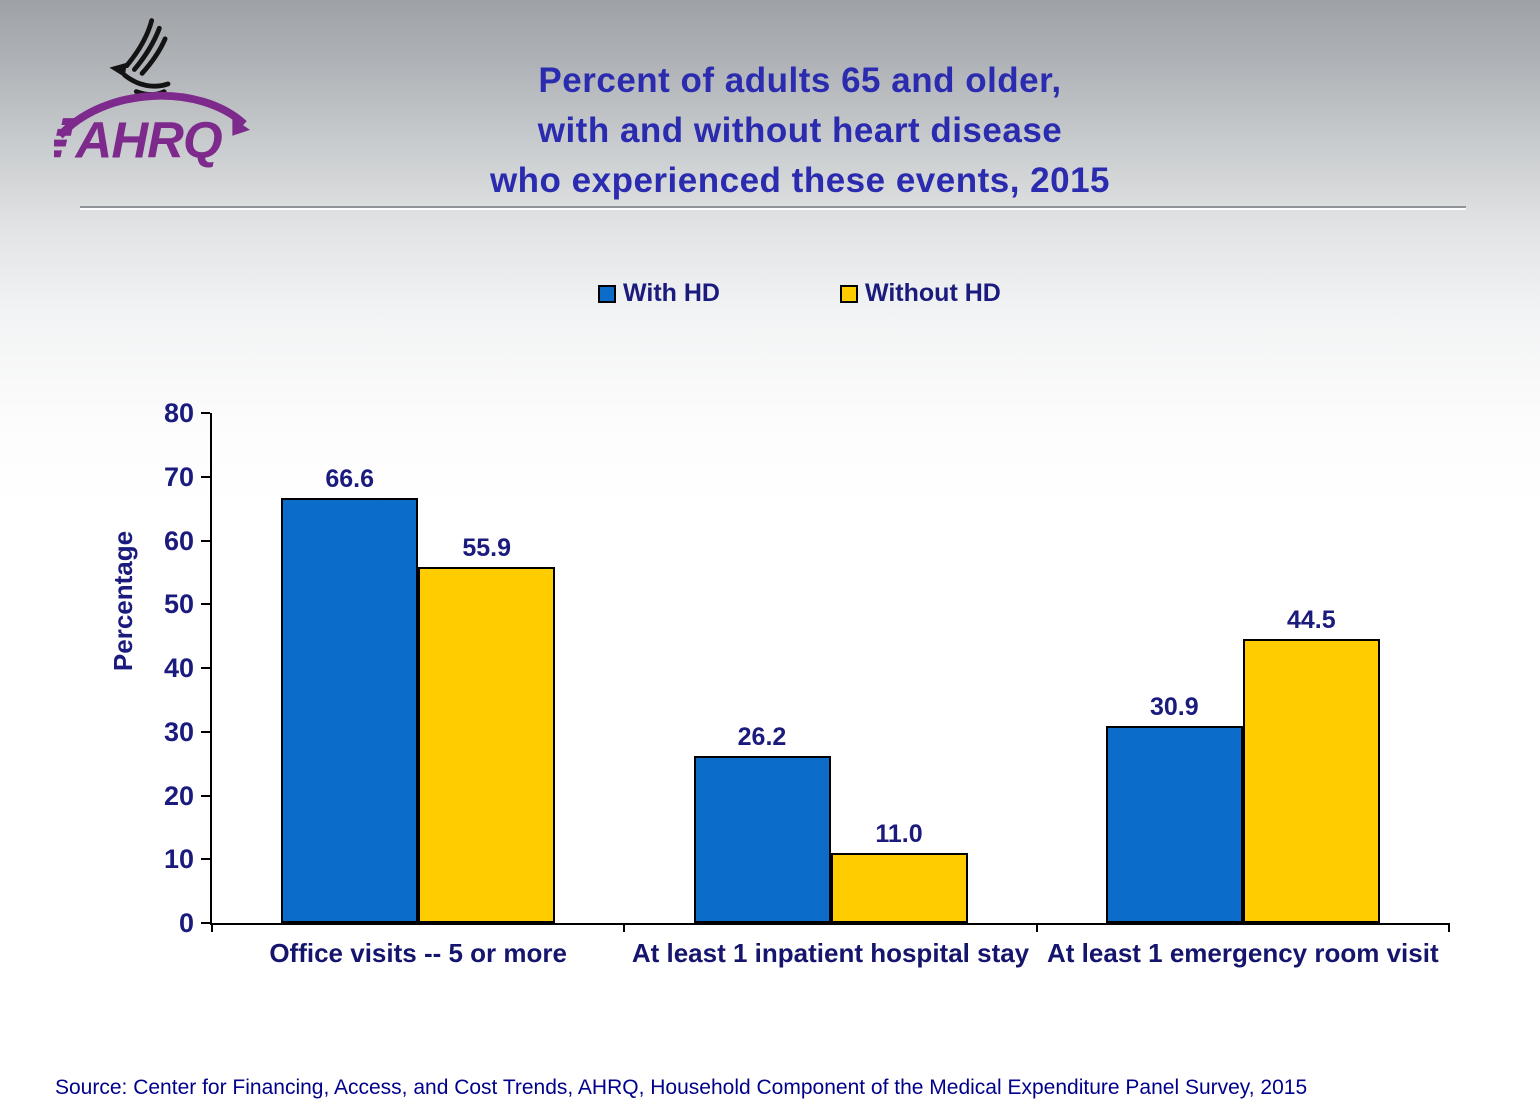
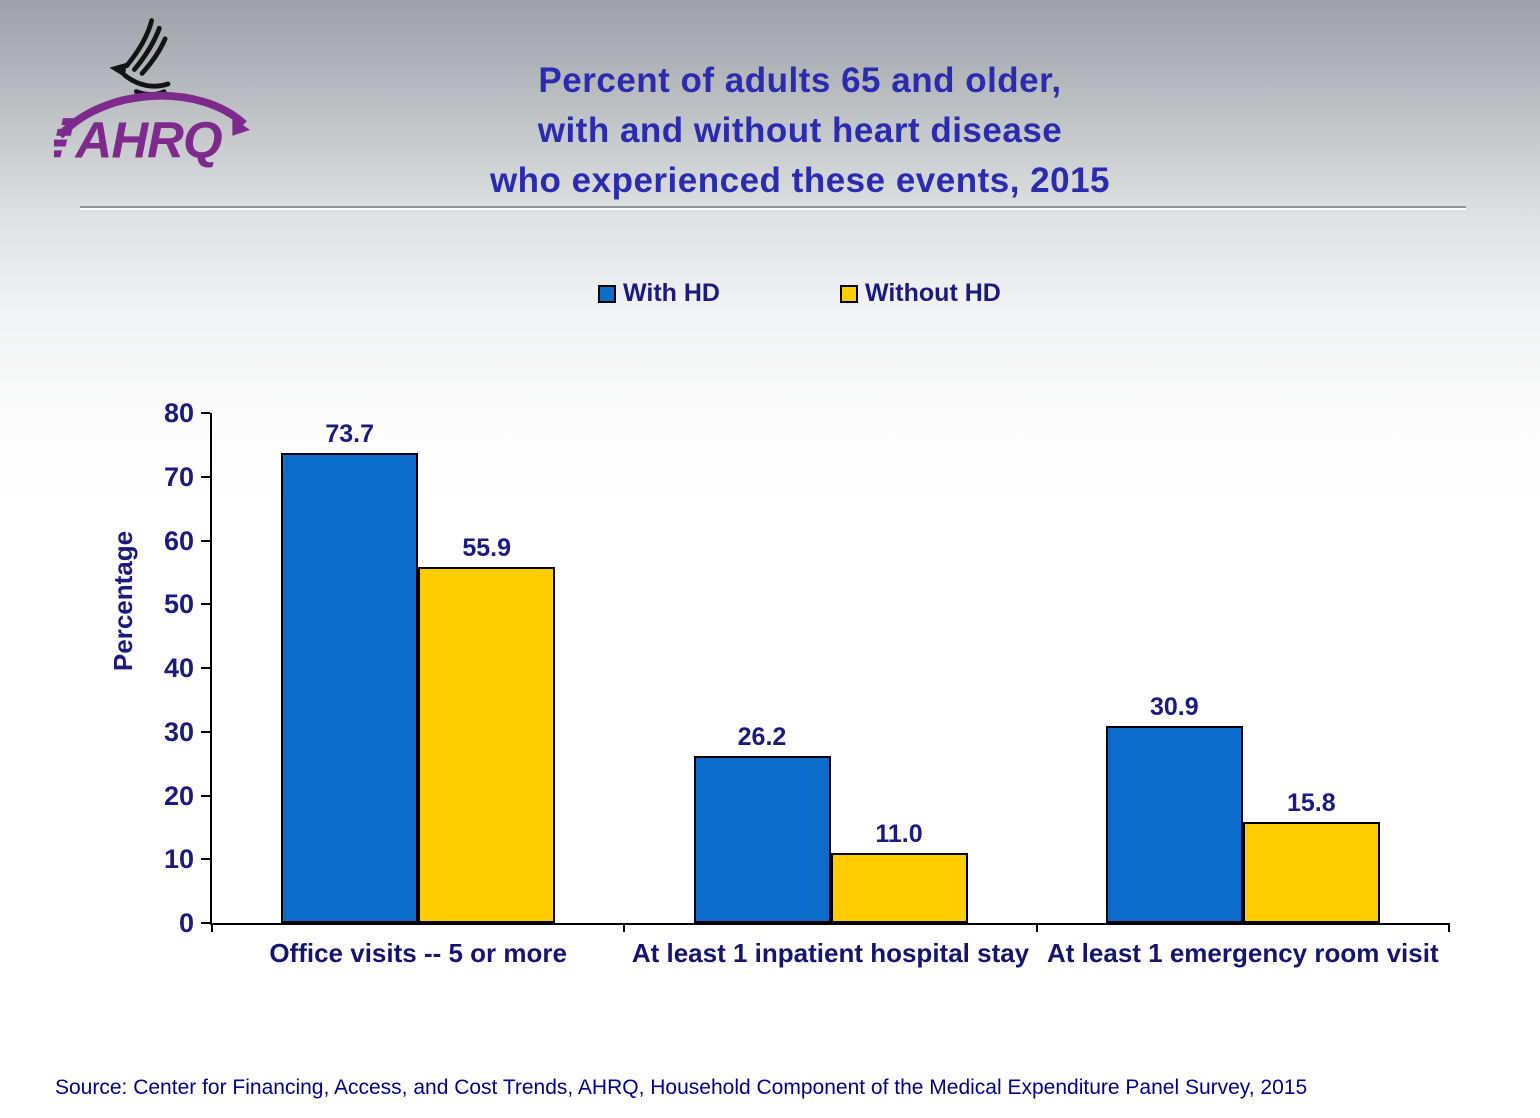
With HD/Office visits -- 5 or more: 66.6 -> 73.7
Without HD/At least 1 emergency room visit: 44.5 -> 15.8
